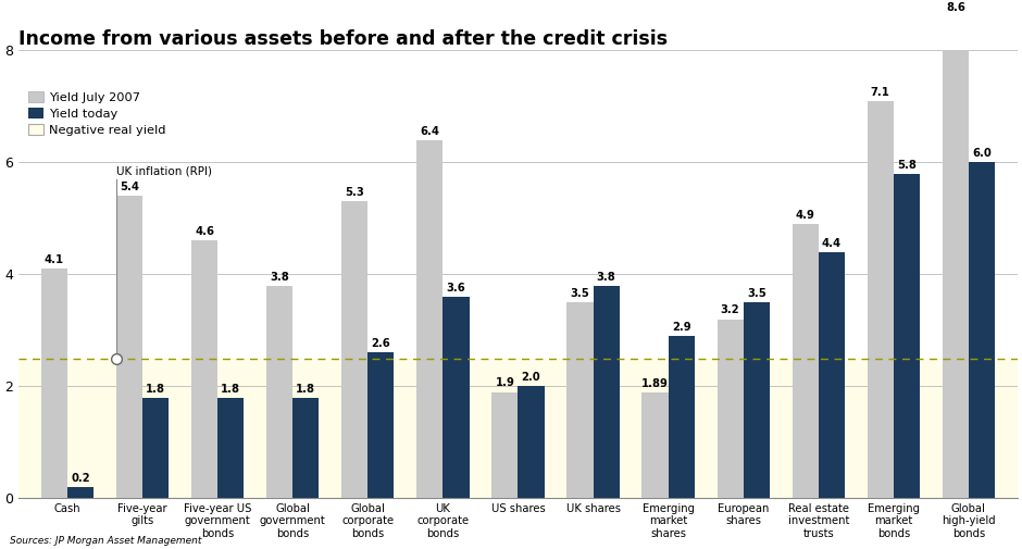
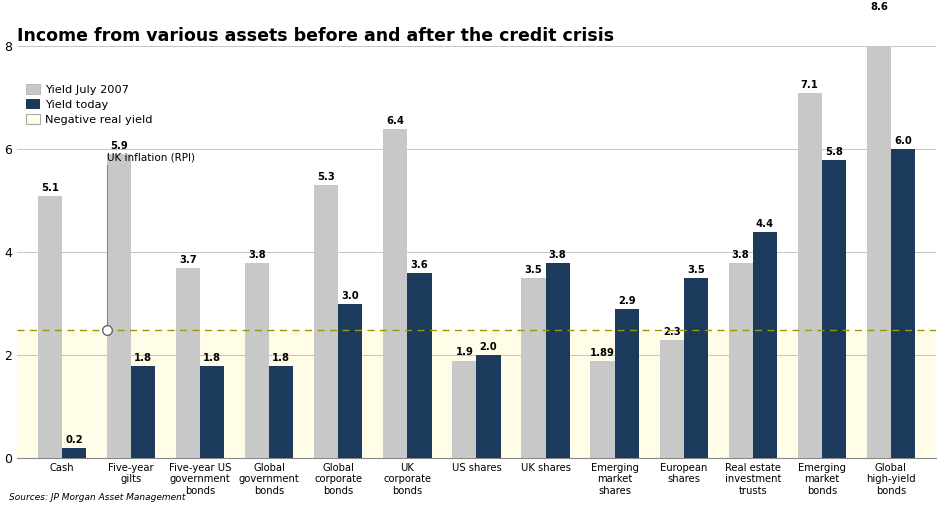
Yield July 2007/Cash: 4.1 -> 5.1
Yield July 2007/Five-year gilts: 5.4 -> 5.9
Yield July 2007/Five-year US government bonds: 4.6 -> 3.7
Yield today/Global corporate bonds: 2.6 -> 3.0
Yield July 2007/European shares: 3.2 -> 2.3
Yield July 2007/Real estate investment trusts: 4.9 -> 3.8
